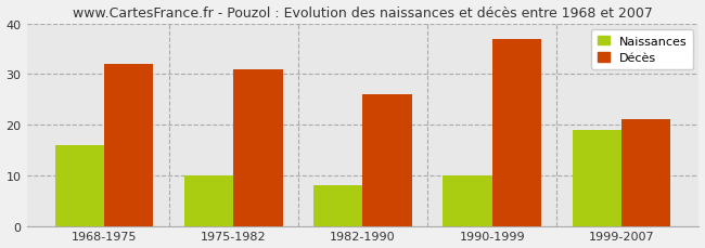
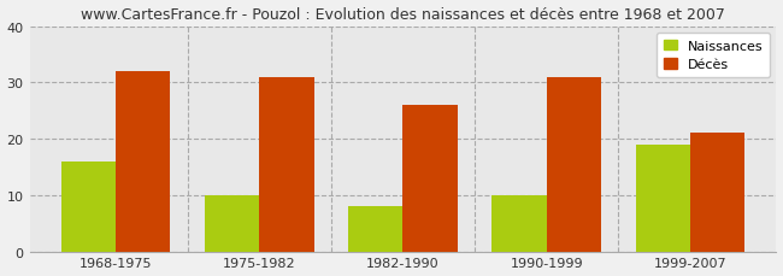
Décès/1990-1999: 37 -> 31
